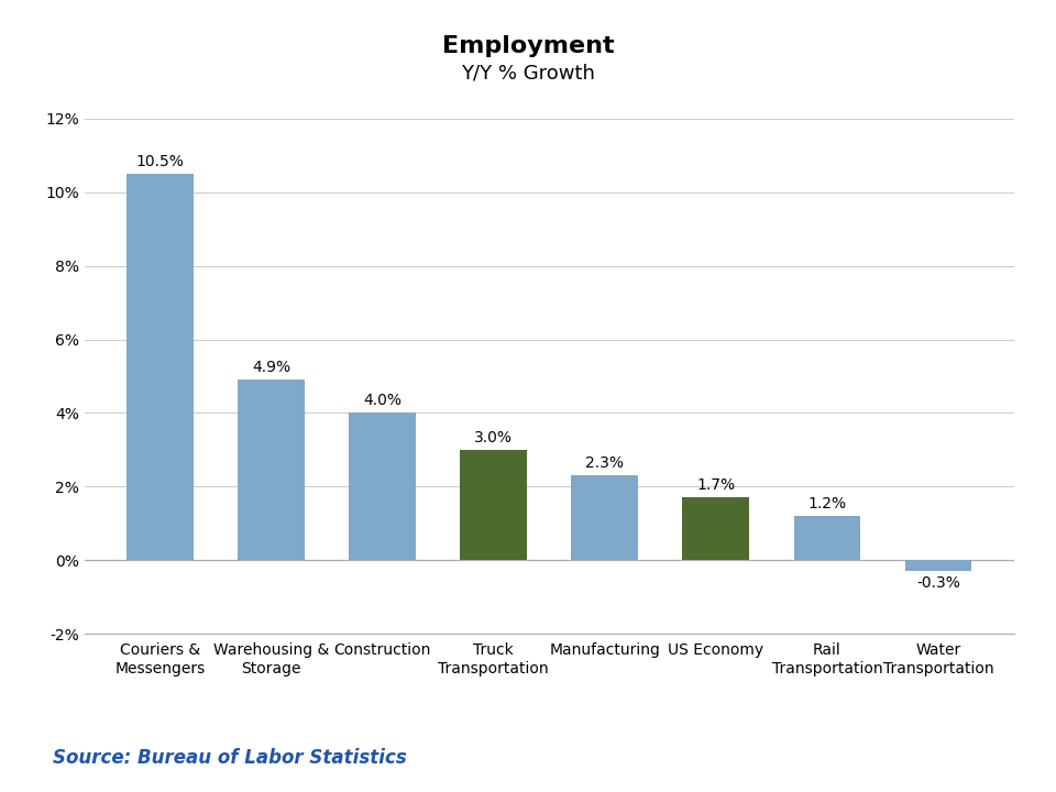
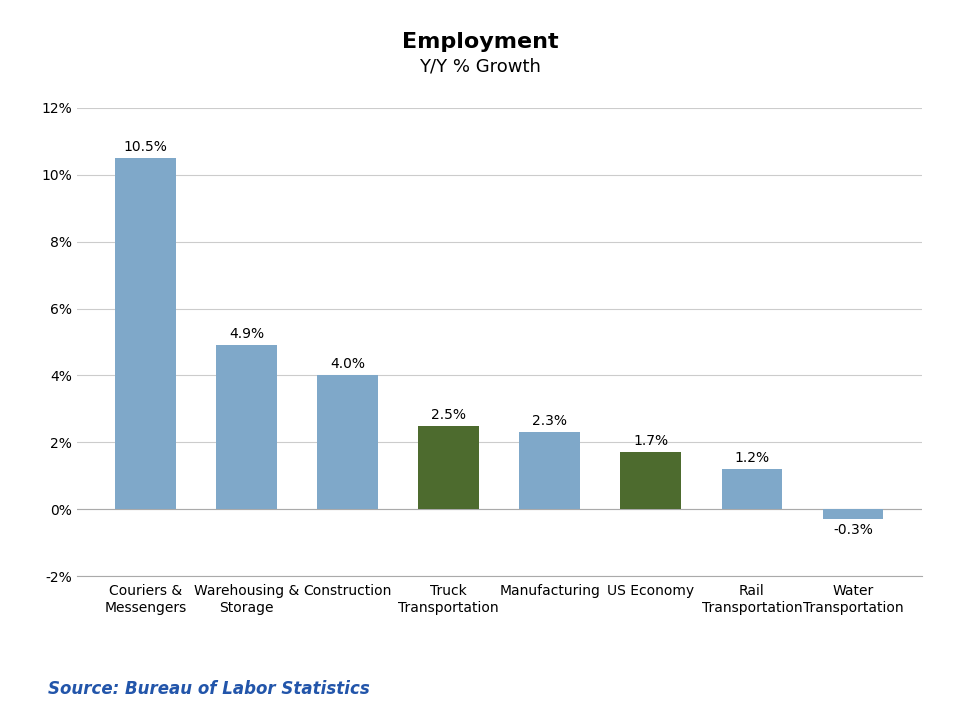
Truck Transportation: 3.0% -> 2.5%
